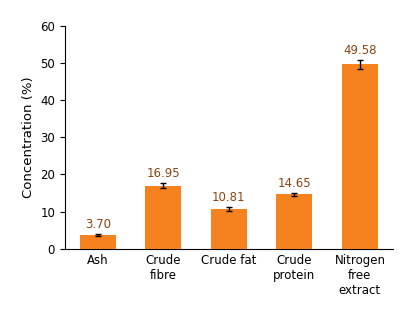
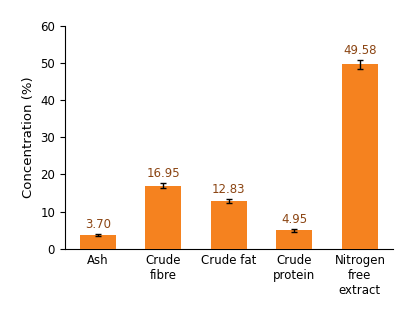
Crude fat: 10.81 -> 12.83
Crude protein: 14.65 -> 4.95
